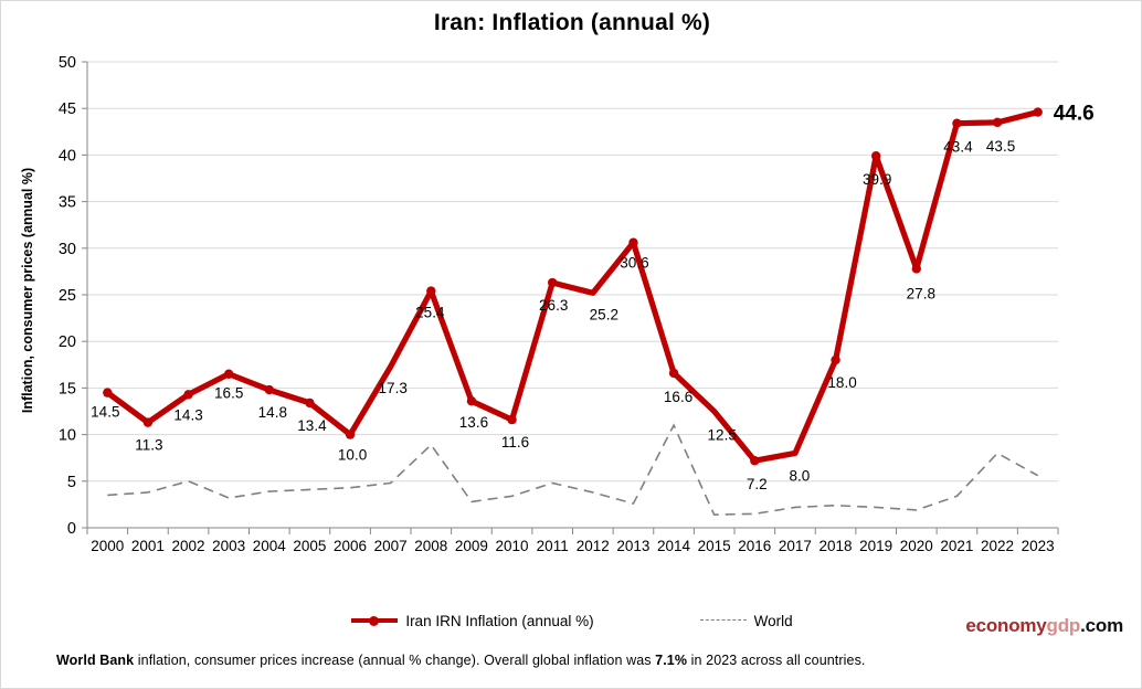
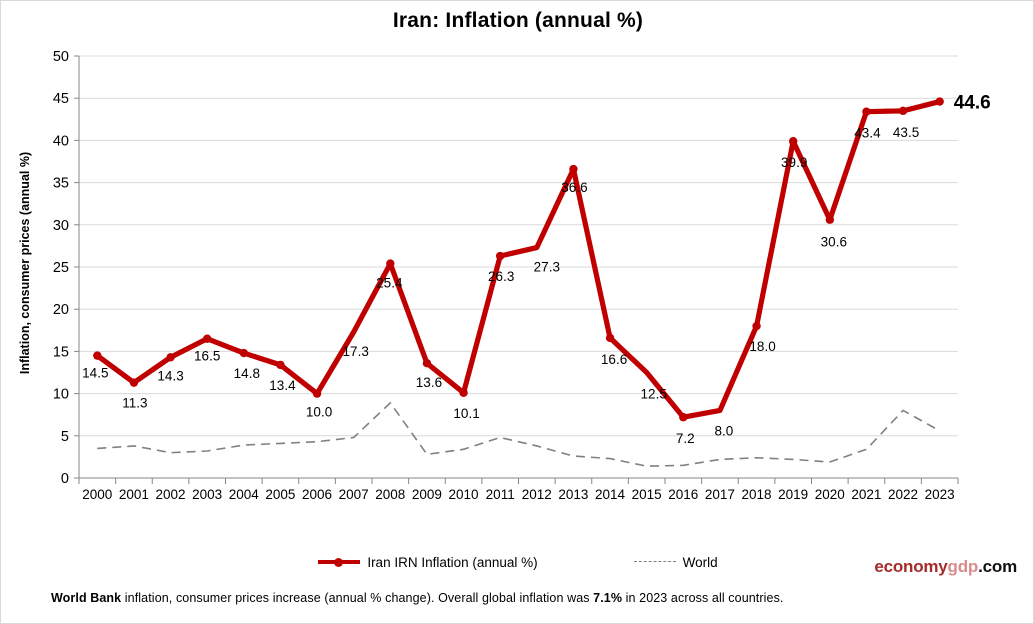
World/2002: 5 -> 3
Iran IRN Inflation (annual %)/2010: 11.6 -> 10.1
Iran IRN Inflation (annual %)/2012: 25.2 -> 27.3
Iran IRN Inflation (annual %)/2013: 30.6 -> 36.6
World/2014: 11 -> 2
Iran IRN Inflation (annual %)/2020: 27.8 -> 30.6
